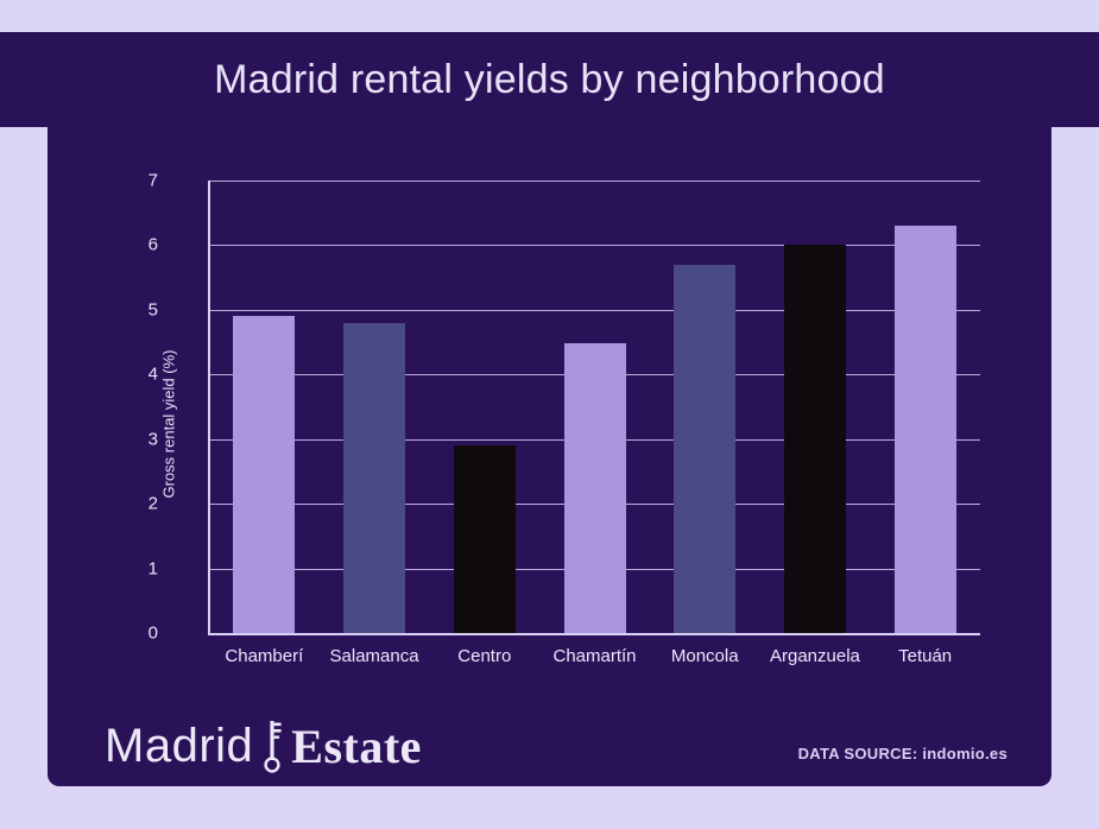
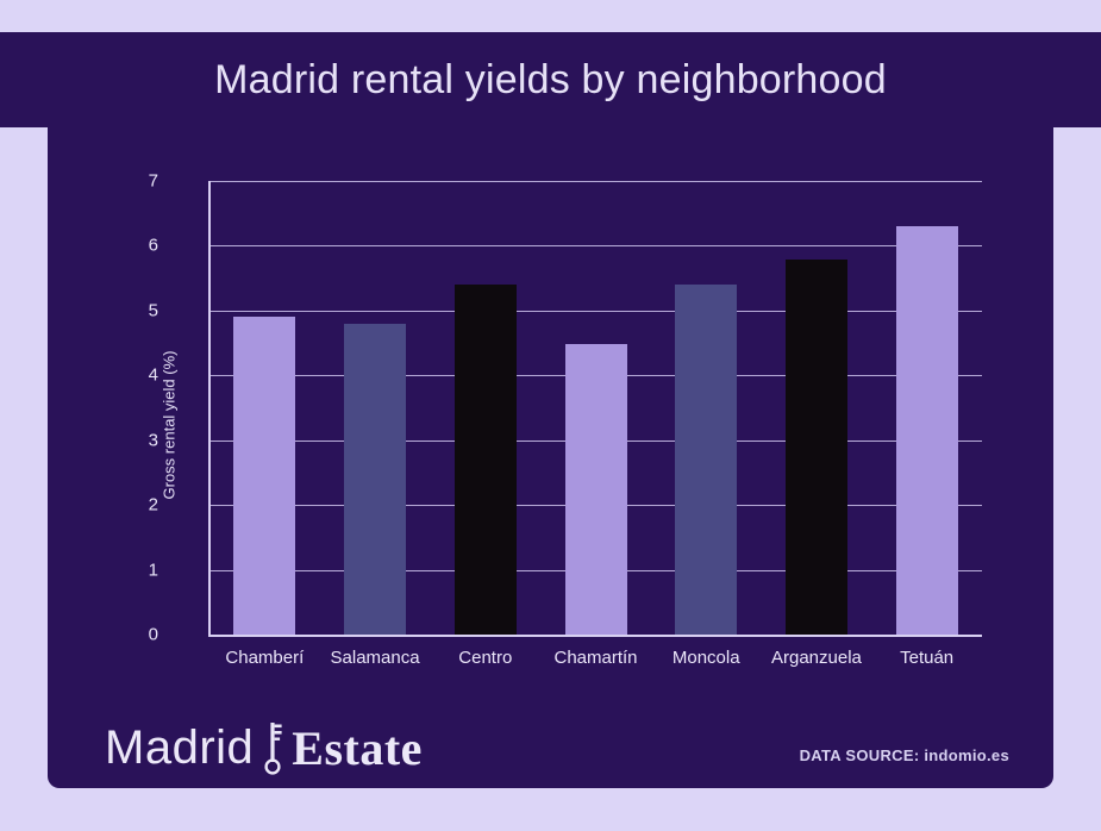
Centro: 2.9 -> 5.4
Moncola: 5.7 -> 5.4
Arganzuela: 6.0 -> 5.8
